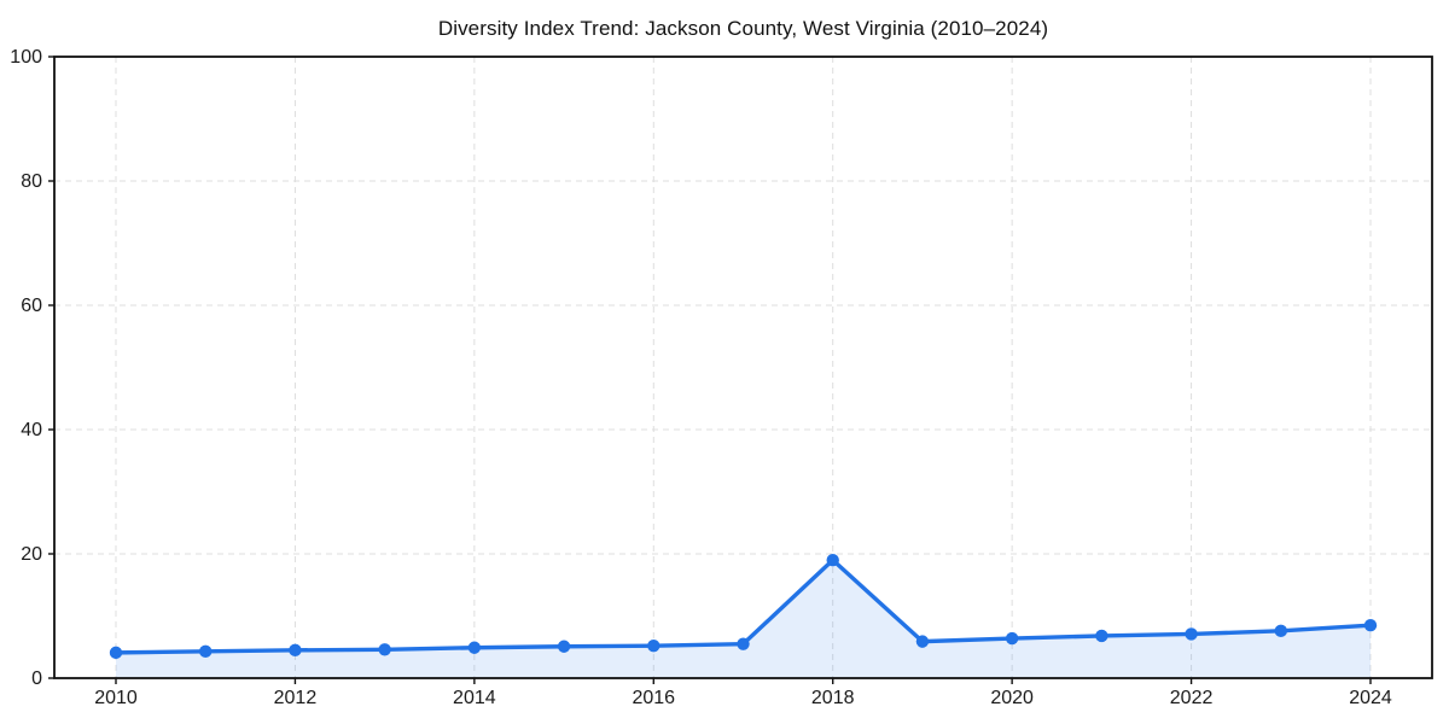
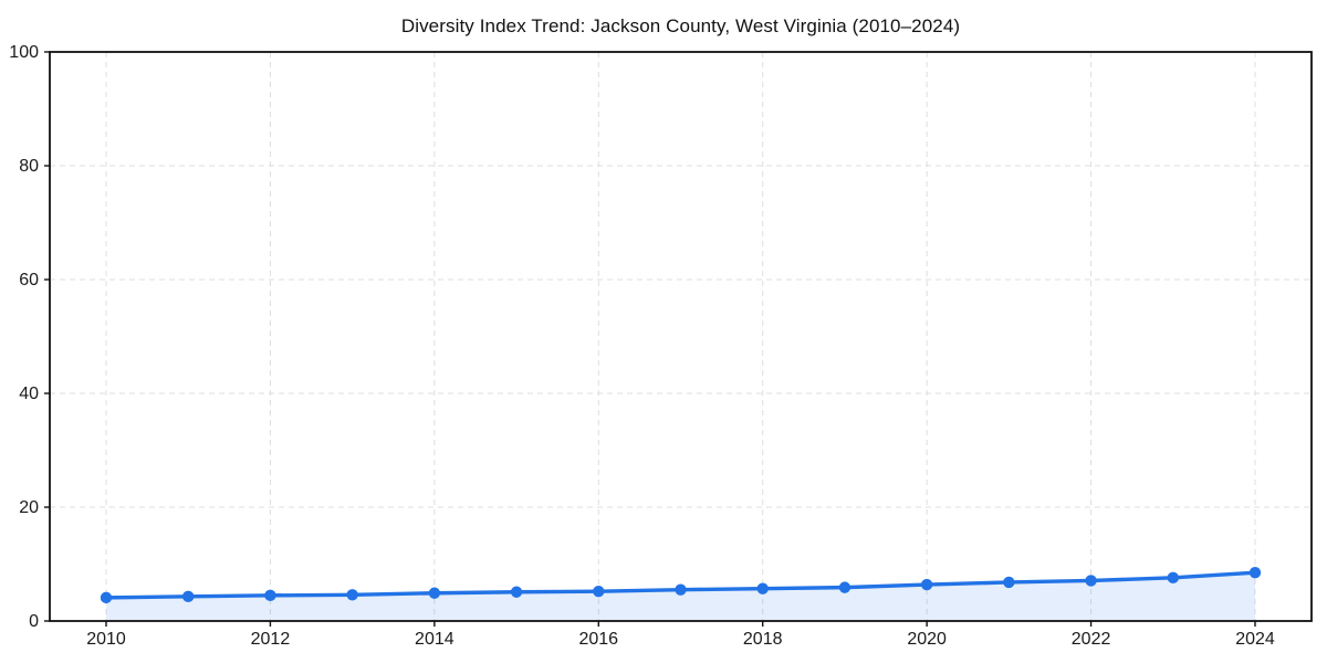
2018: 19 -> 6
